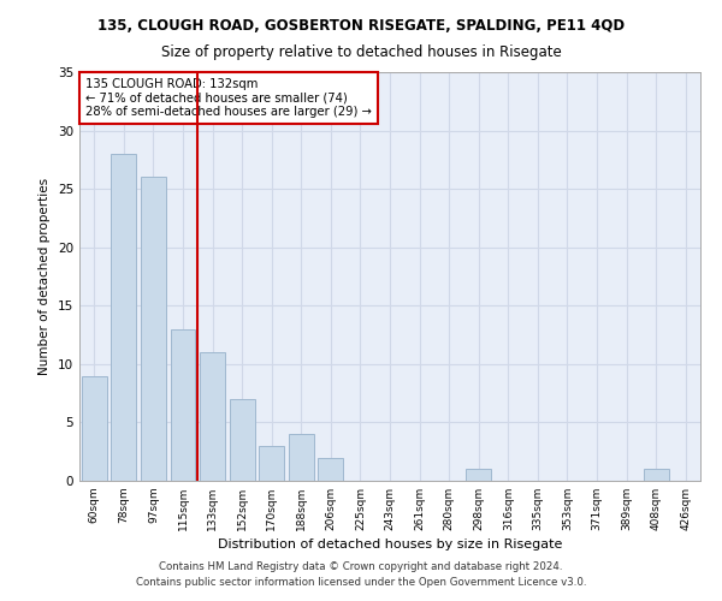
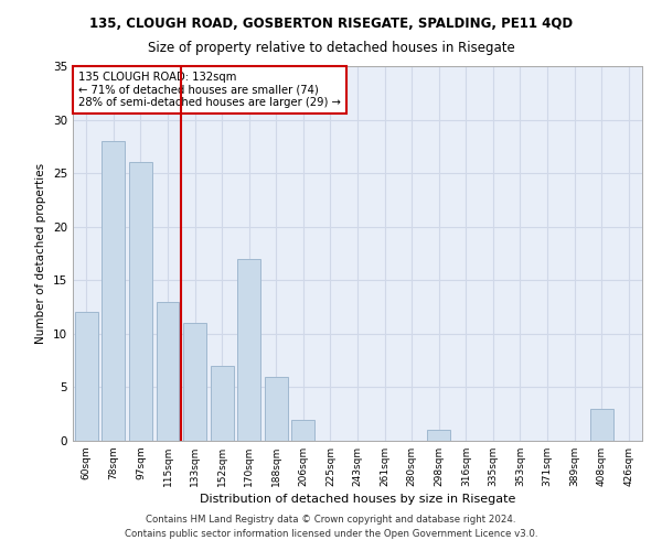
60sqm: 9 -> 12
170sqm: 3 -> 17
188sqm: 4 -> 6
408sqm: 1 -> 3
